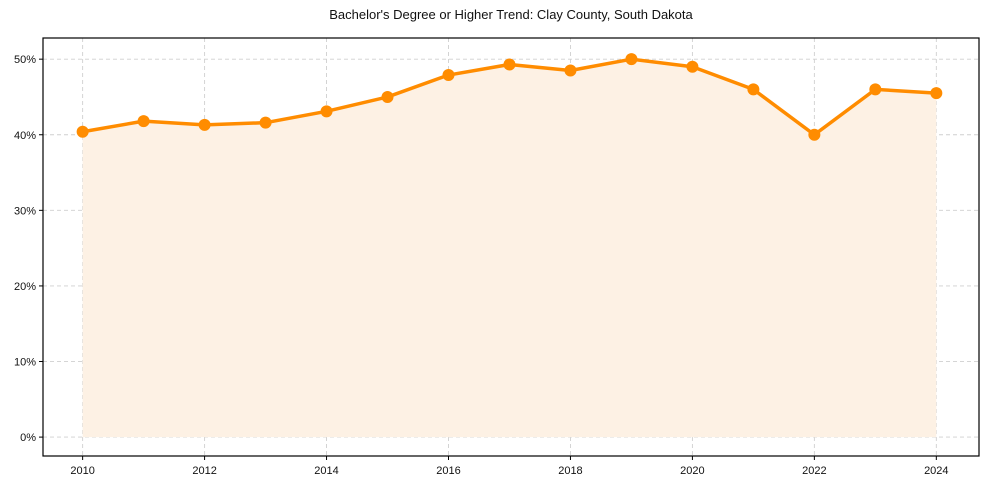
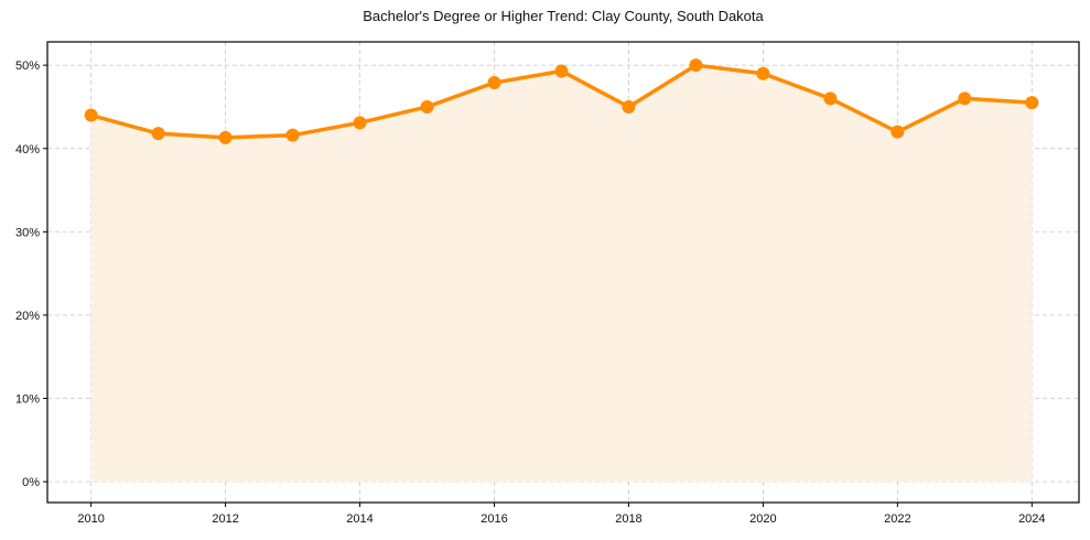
2010: 40% -> 44%
2018: 48% -> 45%
2022: 40% -> 42%
